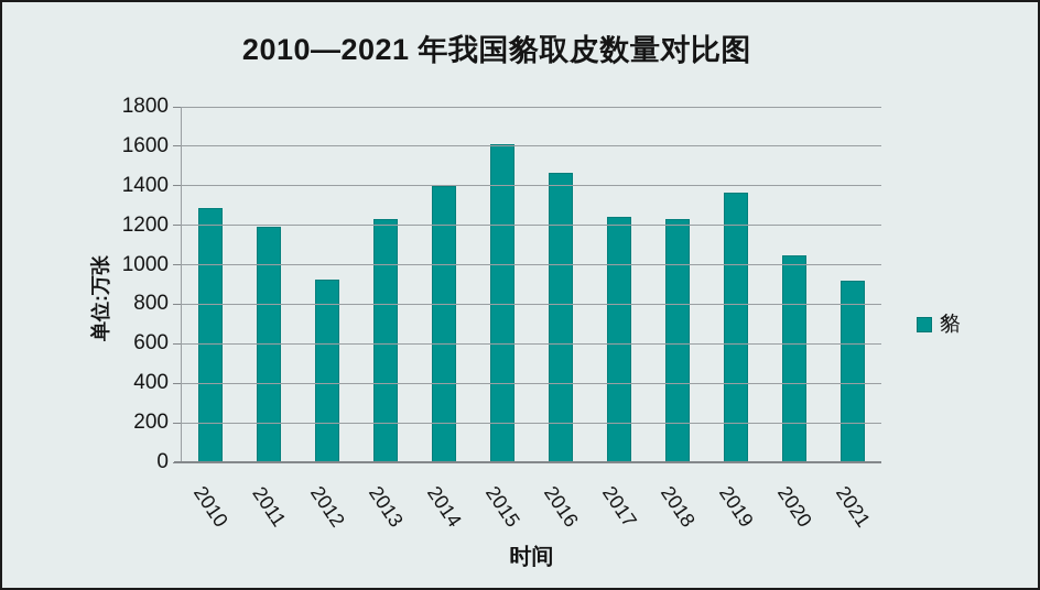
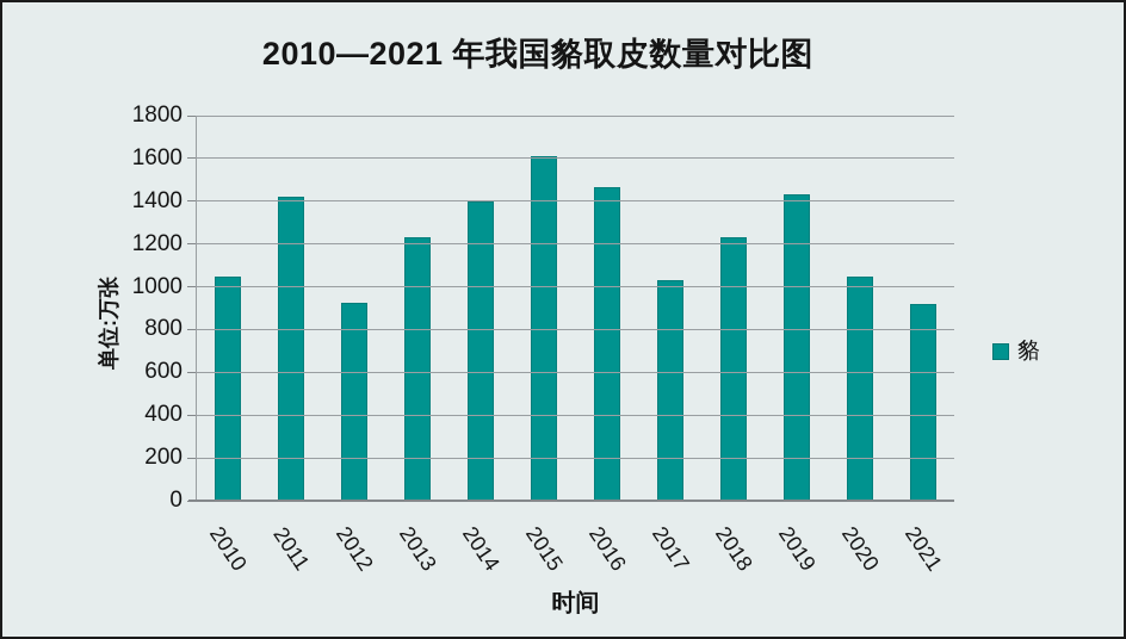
2010: 1280 -> 1050
2011: 1200 -> 1420
2017: 1240 -> 1030
2019: 1360 -> 1430
